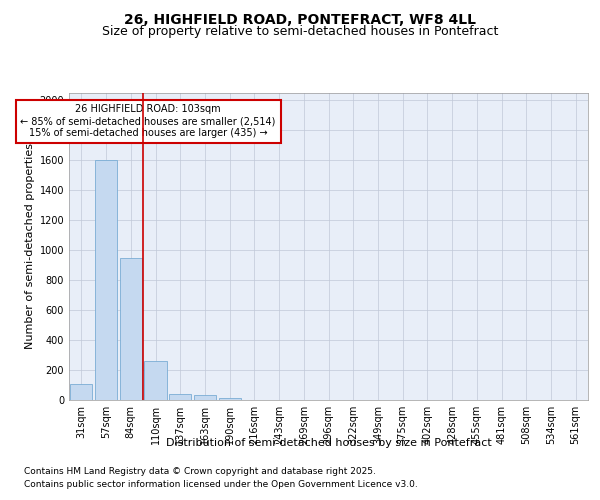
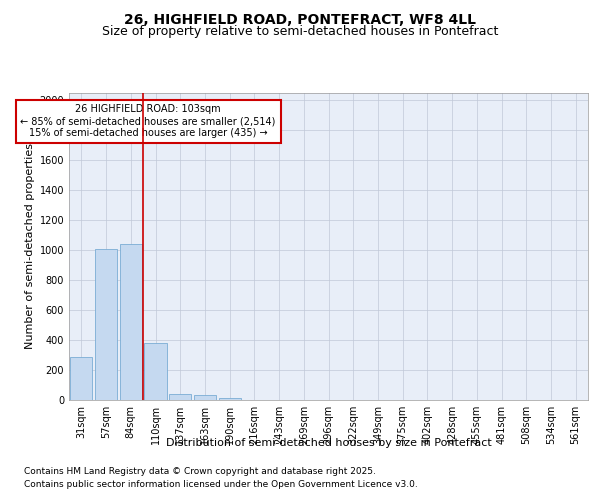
31sqm: 110 -> 290
57sqm: 1600 -> 1010
84sqm: 950 -> 1040
110sqm: 260 -> 380
